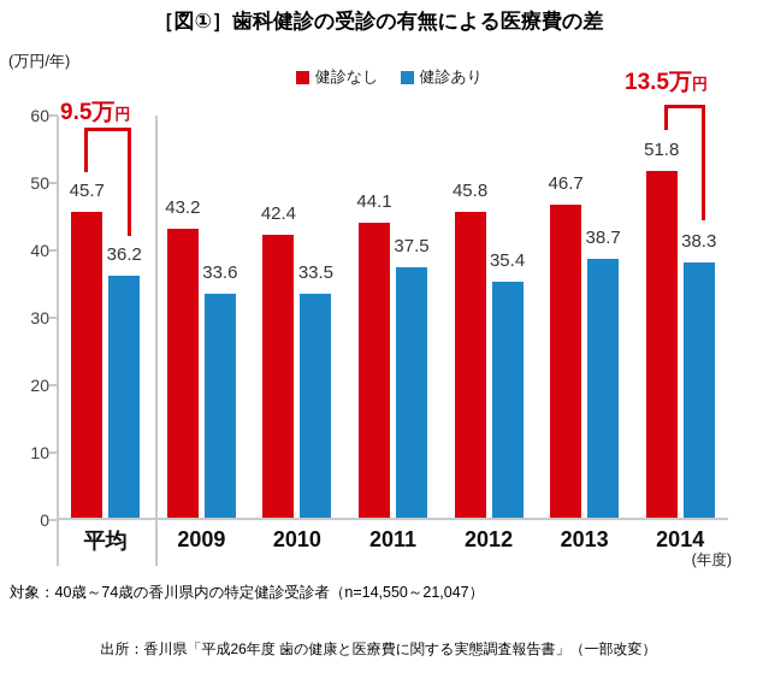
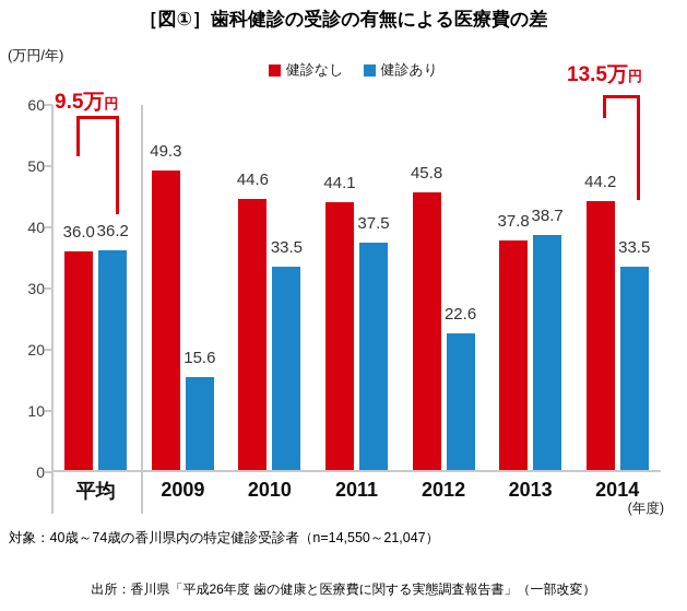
健診なし/平均: 45.7 -> 36.0
健診なし/2009: 43.2 -> 49.3
健診あり/2009: 33.6 -> 15.6
健診なし/2010: 42.4 -> 44.6
健診あり/2012: 35.4 -> 22.6
健診なし/2013: 46.7 -> 37.8
健診なし/2014: 51.8 -> 44.2
健診あり/2014: 38.3 -> 33.5
